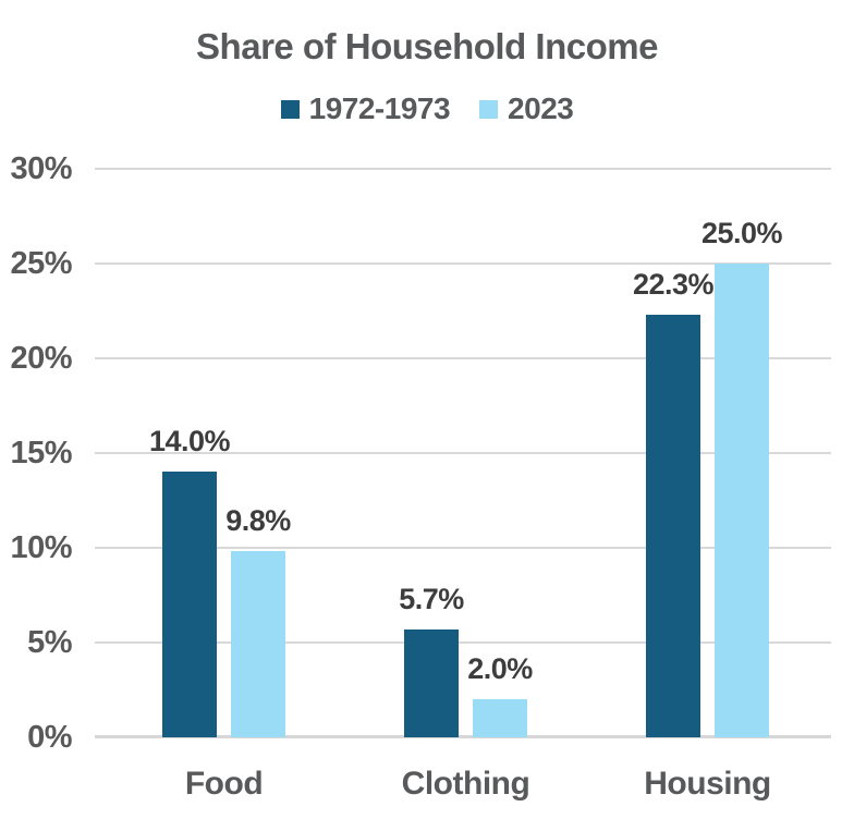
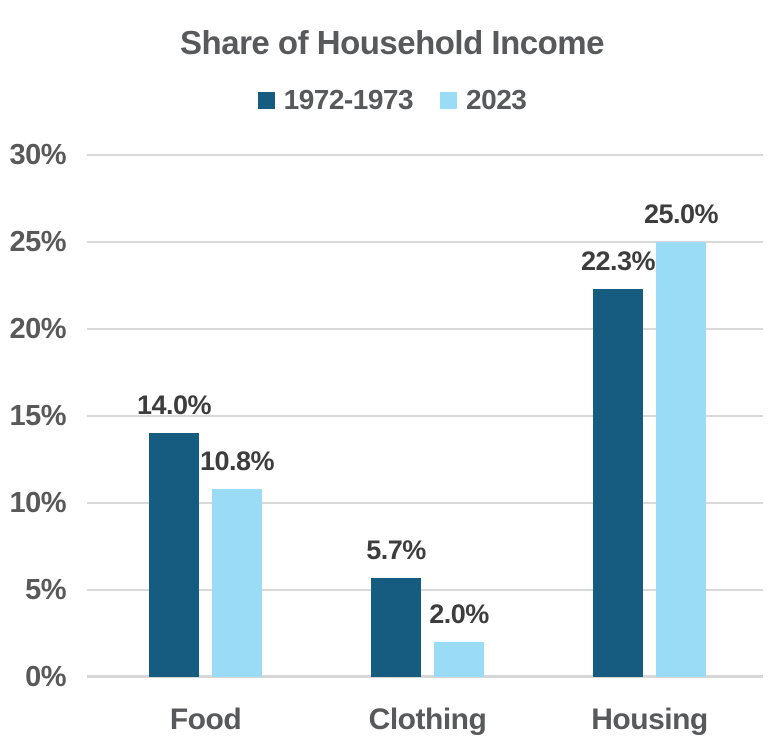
2023/Food: 9.8% -> 10.8%
